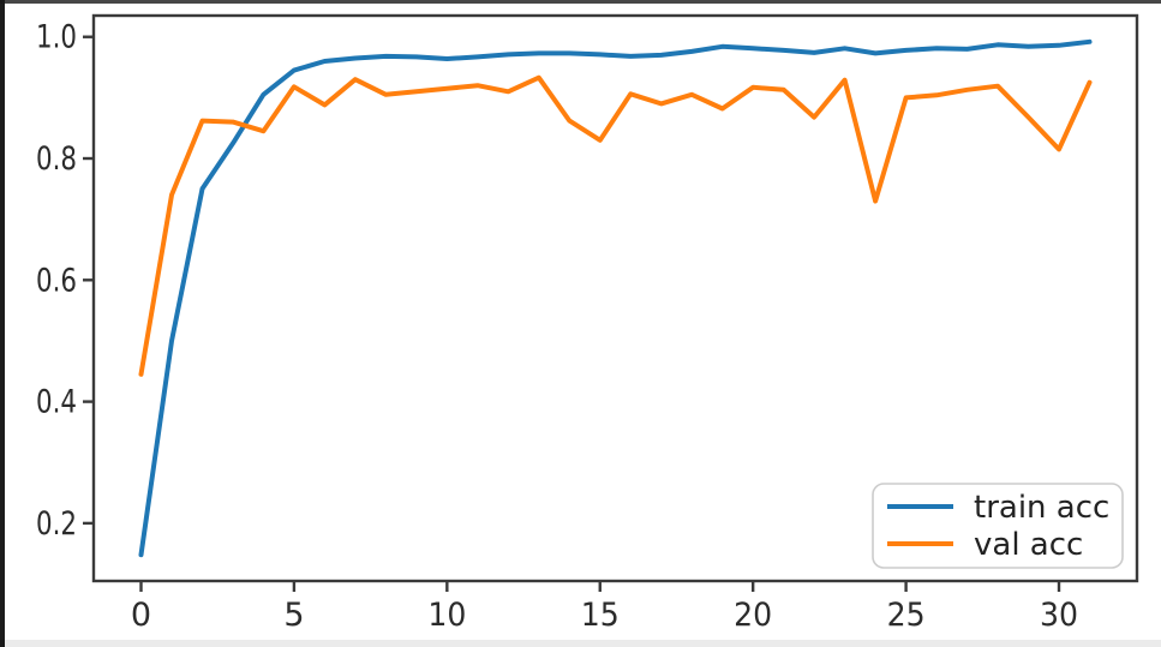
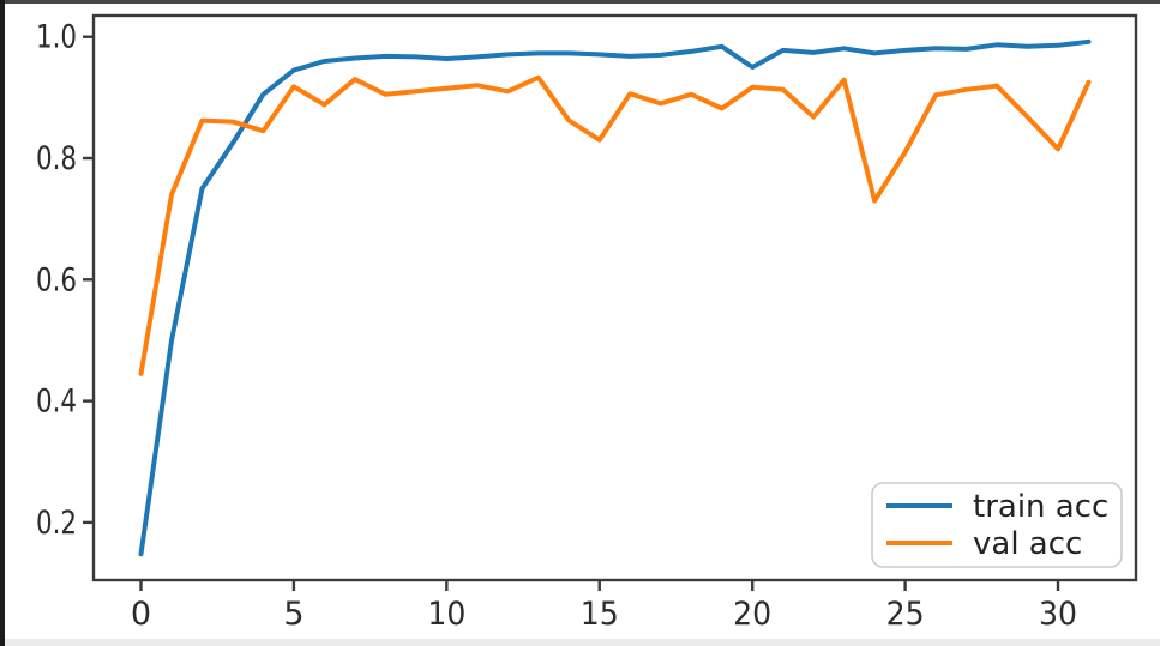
train acc/20: 0.98 -> 0.95
val acc/25: 0.90 -> 0.81
